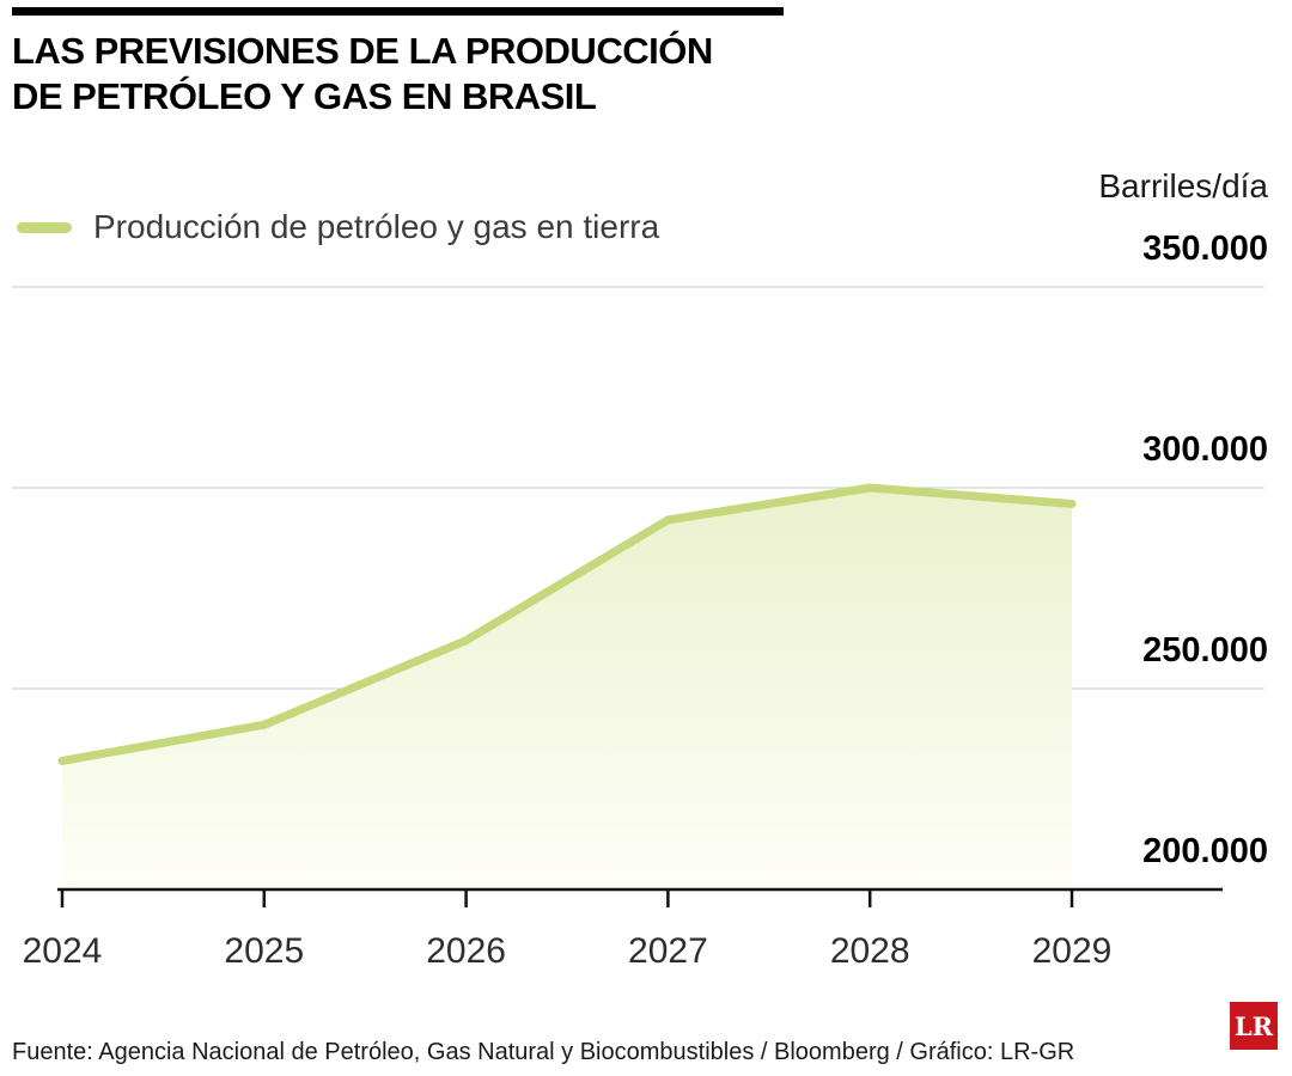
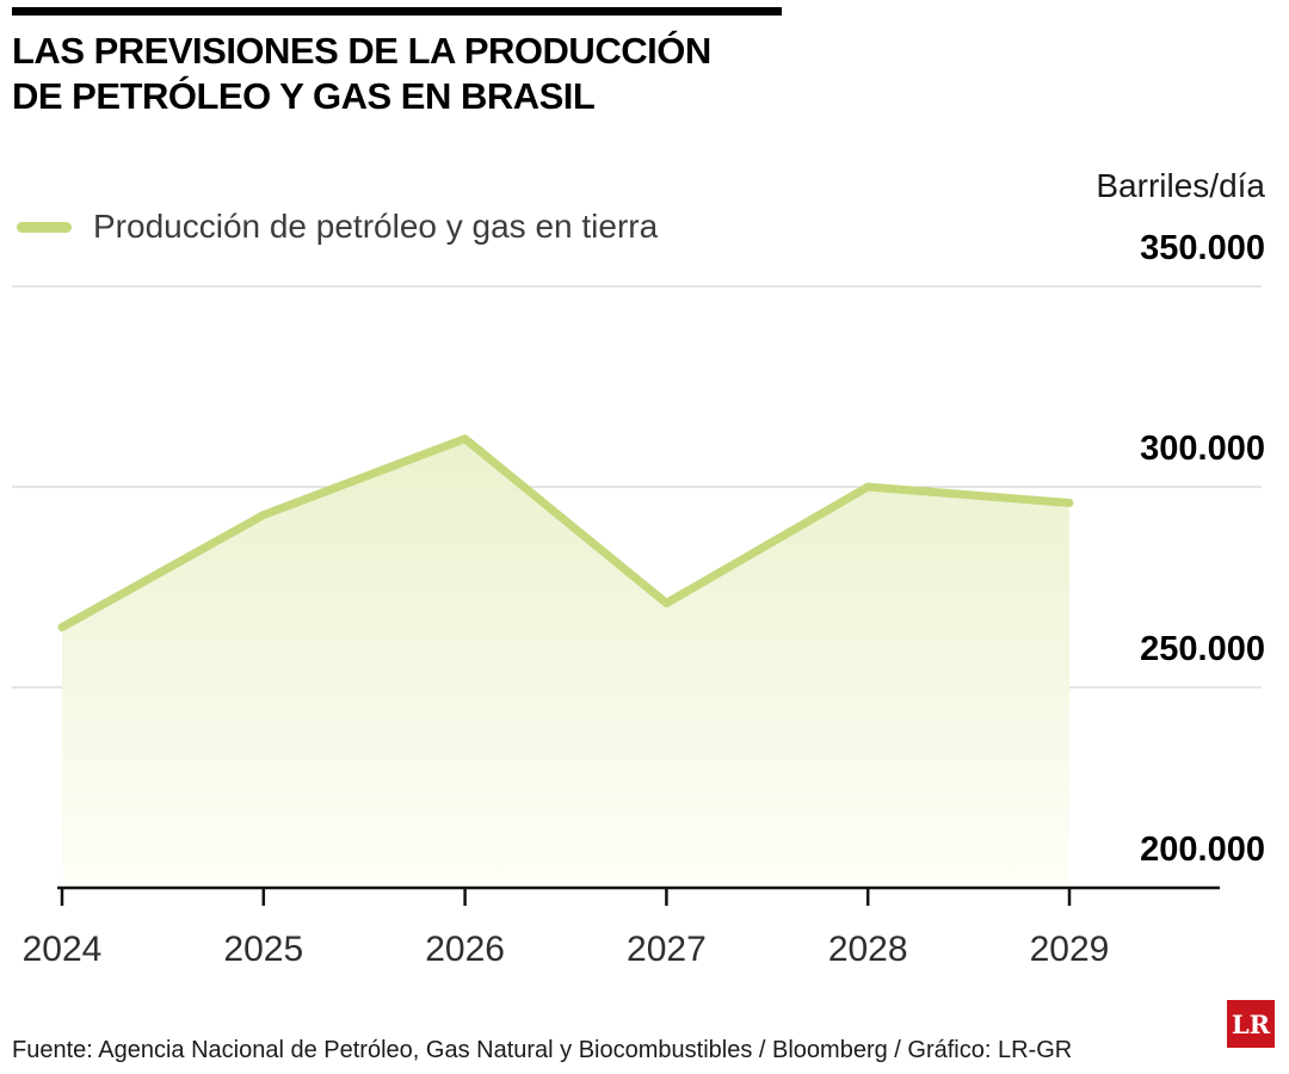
2024: 232000 -> 265000
2025: 241000 -> 293000
2026: 262000 -> 312000
2027: 292000 -> 271000
